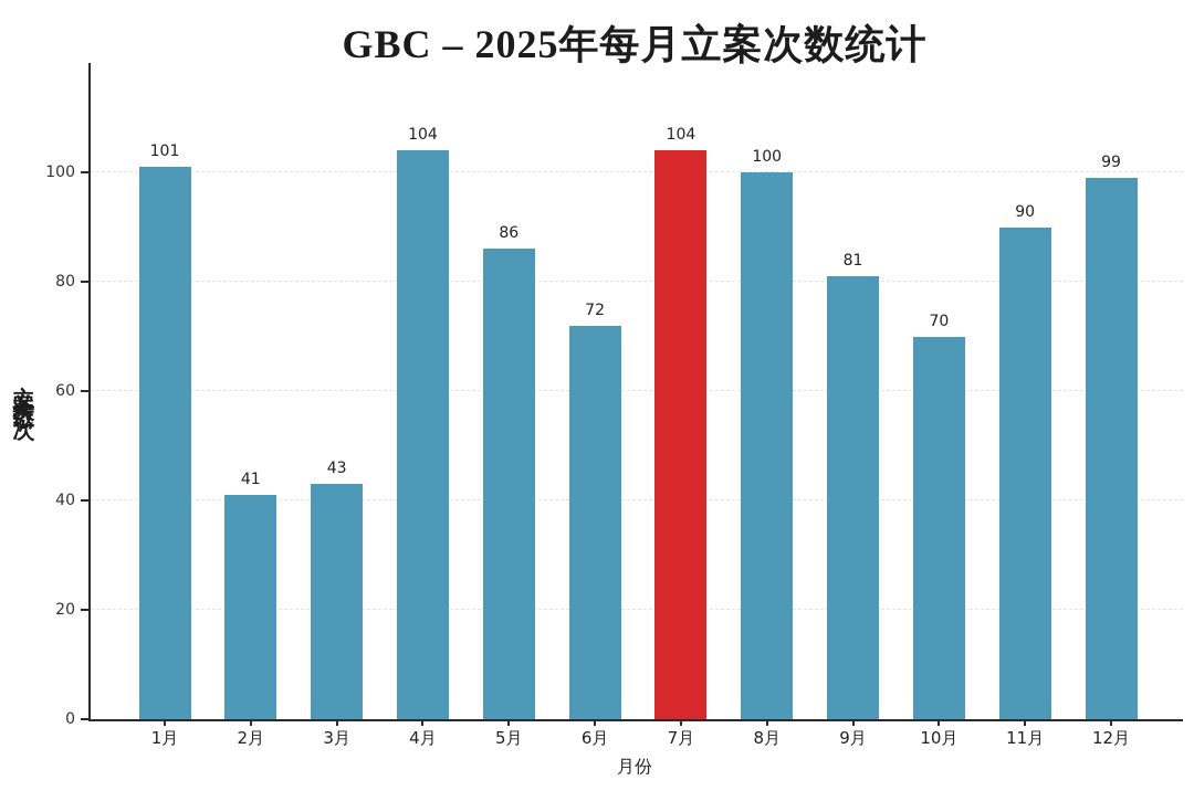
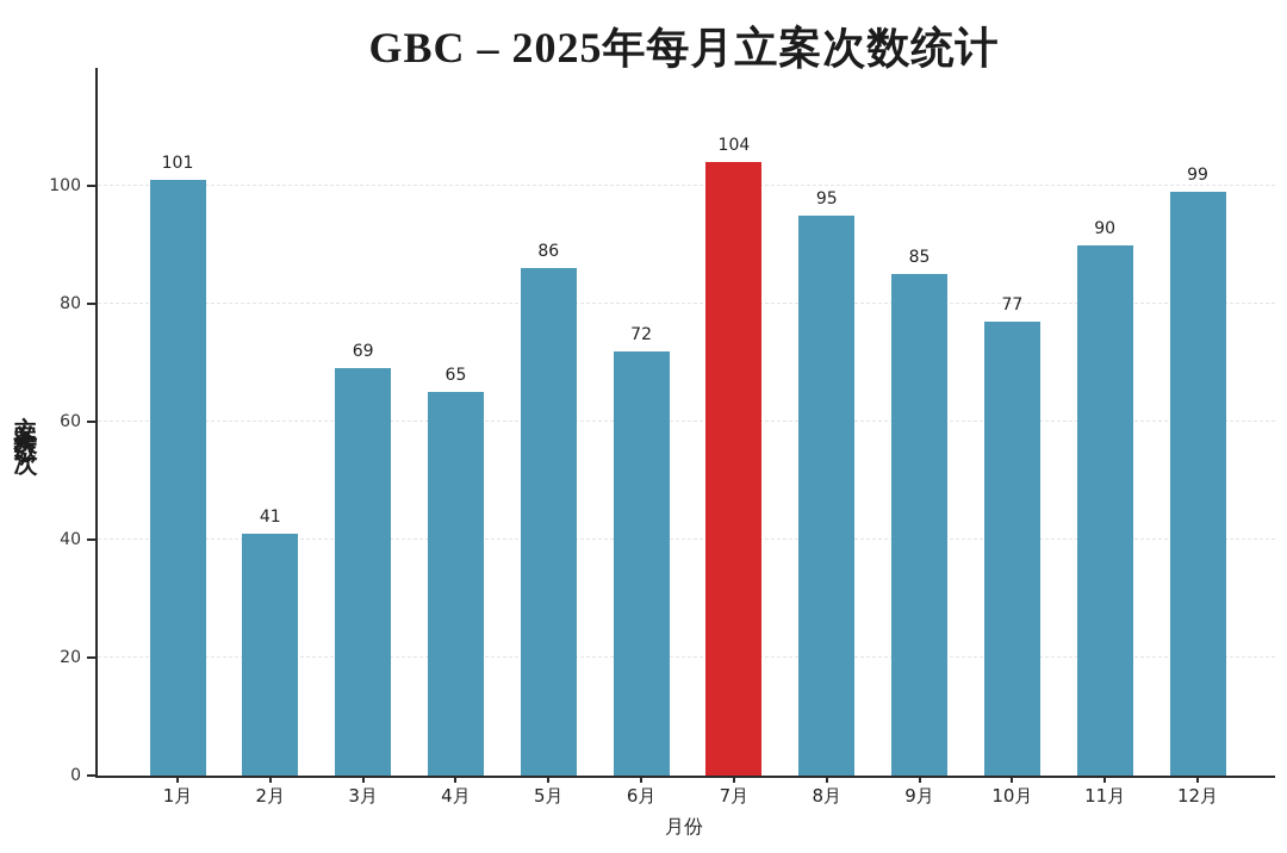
3月: 43 -> 69
4月: 104 -> 65
8月: 100 -> 95
9月: 81 -> 85
10月: 70 -> 77
